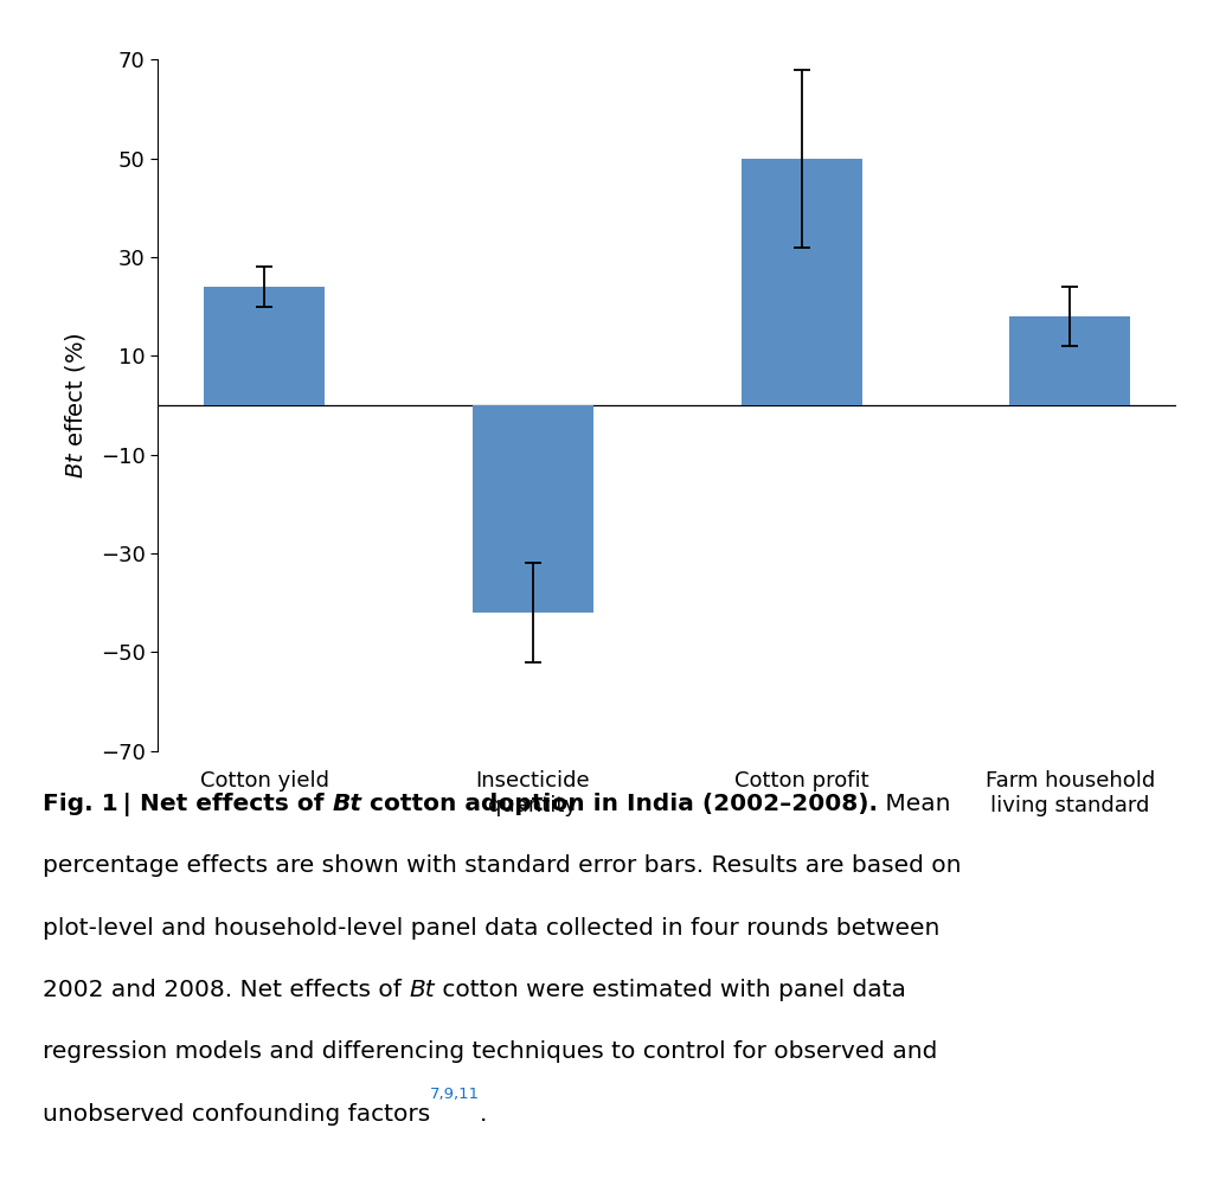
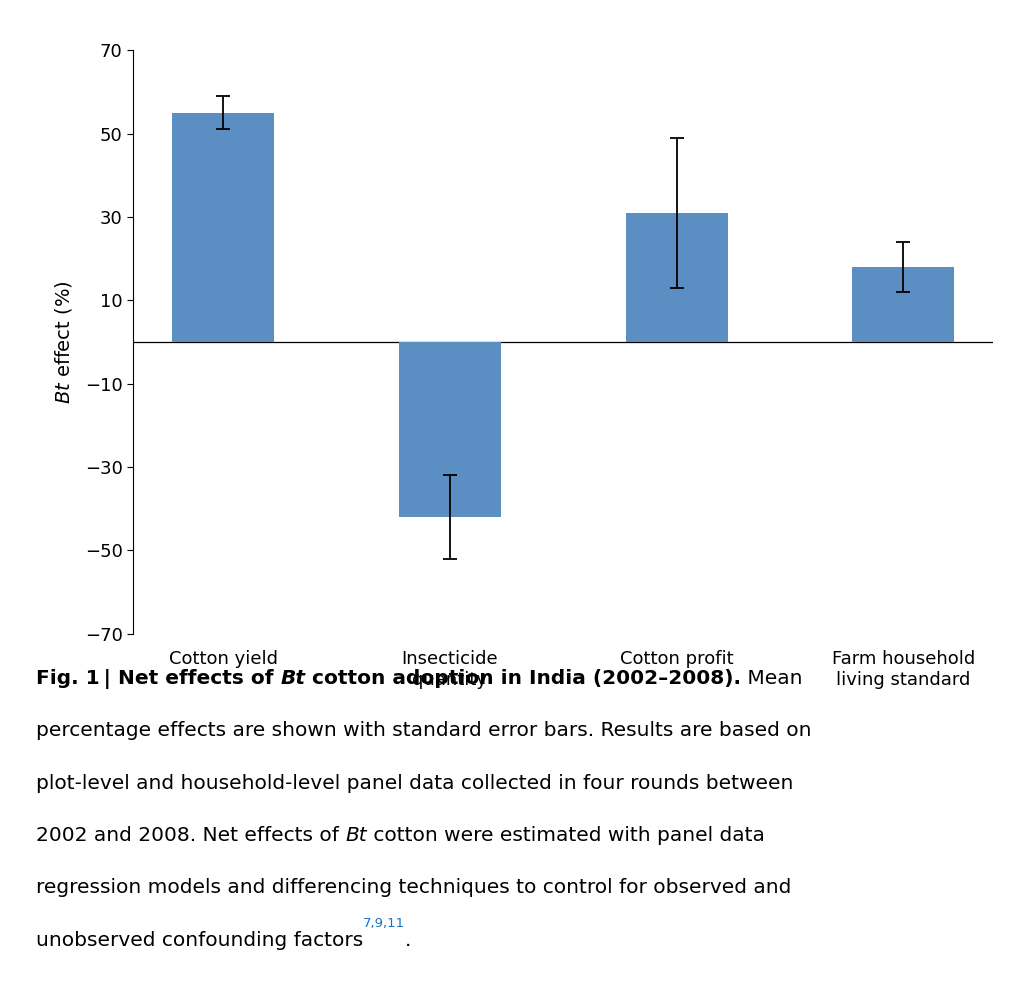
Cotton yield: 24 -> 55
Cotton profit: 50 -> 31
